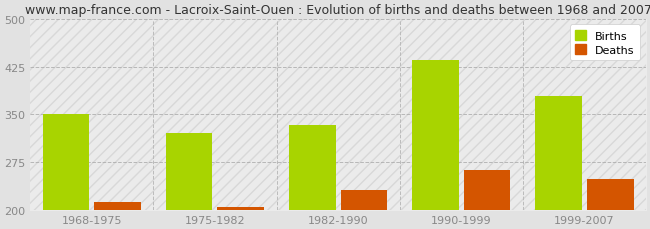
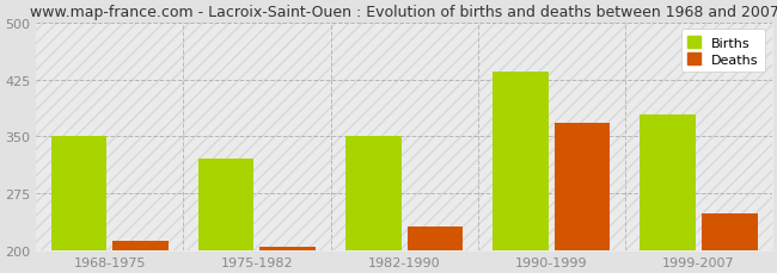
Births/1982-1990: 333 -> 350
Deaths/1990-1999: 262 -> 368
